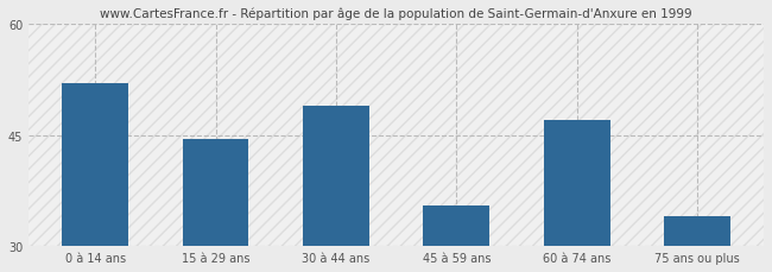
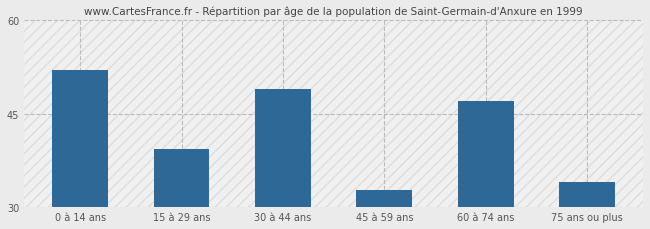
15 à 29 ans: 44.5 -> 39.4
45 à 59 ans: 35.5 -> 32.8
